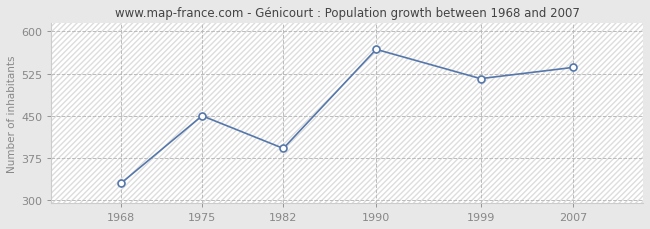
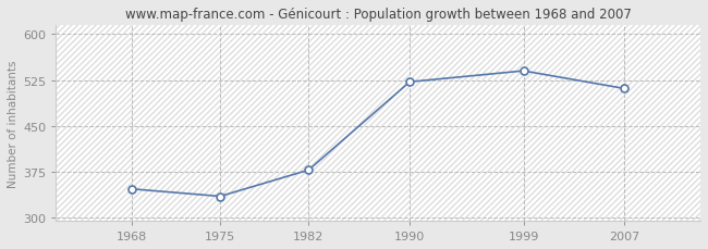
1968: 330 -> 347
1975: 450 -> 335
1982: 392 -> 378
1990: 568 -> 522
1999: 516 -> 540
2007: 536 -> 511
